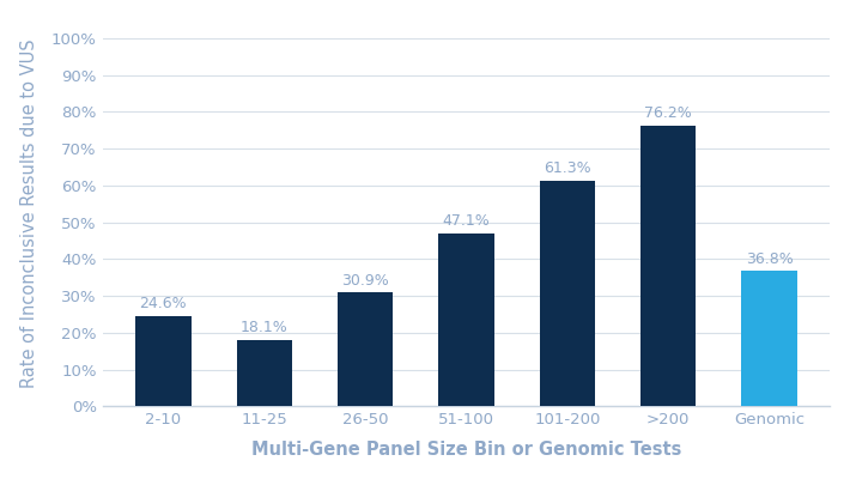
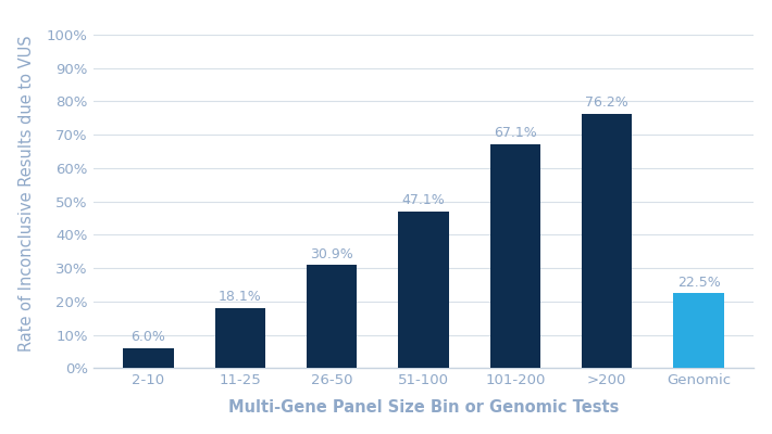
2-10: 24.6% -> 6.0%
101-200: 61.3% -> 67.1%
Genomic: 36.8% -> 22.5%
